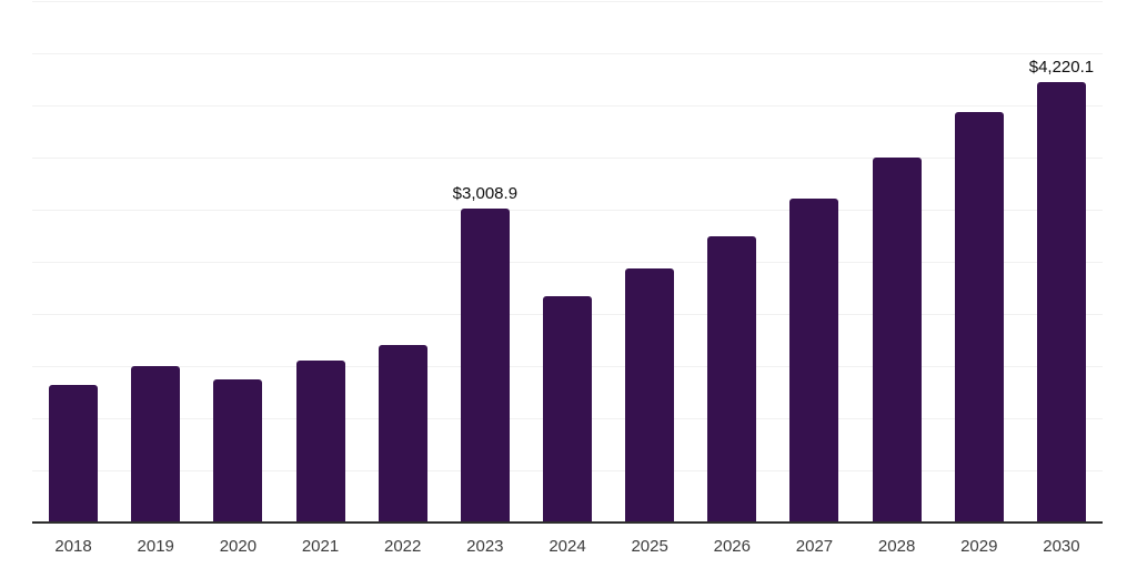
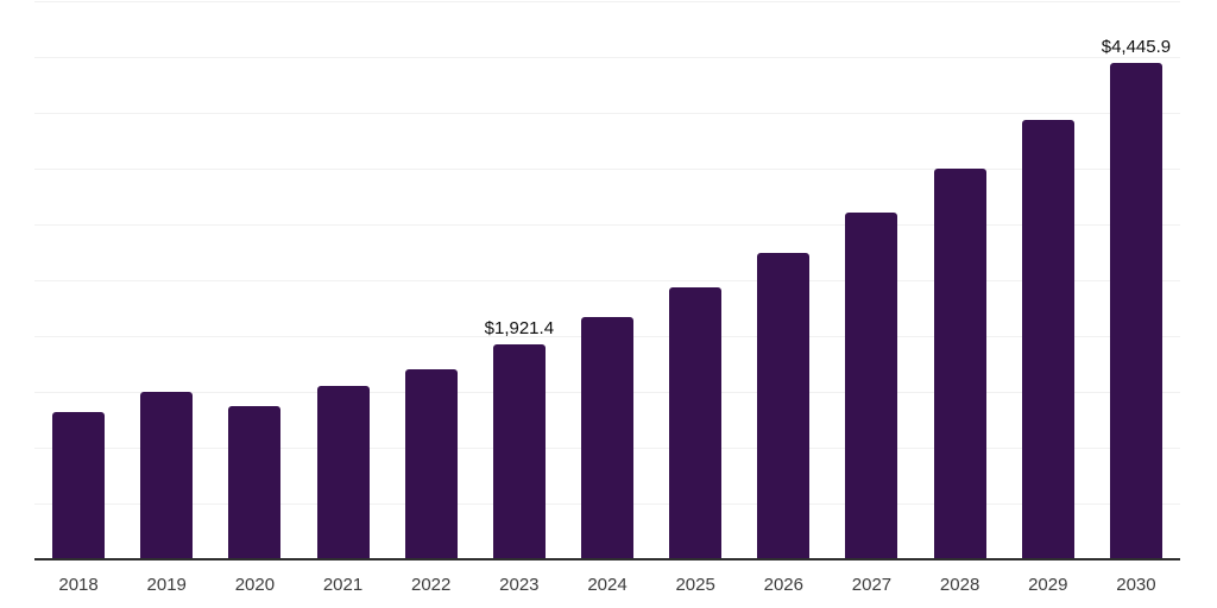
2023: $3,008.9 -> $1,921.4
2030: $4,220.1 -> $4,445.9
